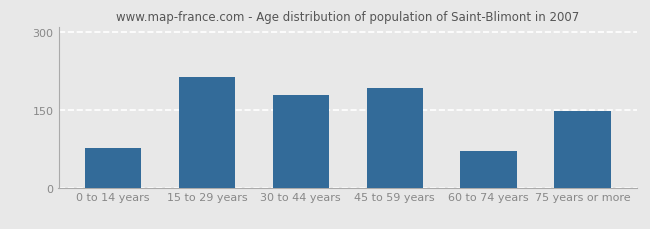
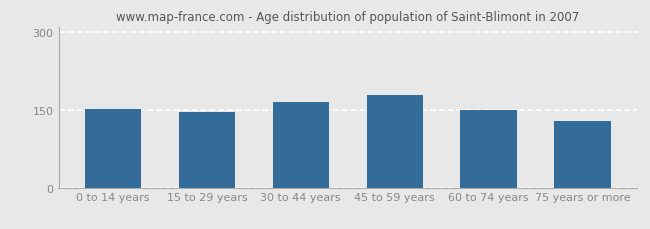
0 to 14 years: 76 -> 152
15 to 29 years: 212 -> 145
30 to 44 years: 178 -> 165
45 to 59 years: 192 -> 178
60 to 74 years: 70 -> 150
75 years or more: 148 -> 128
